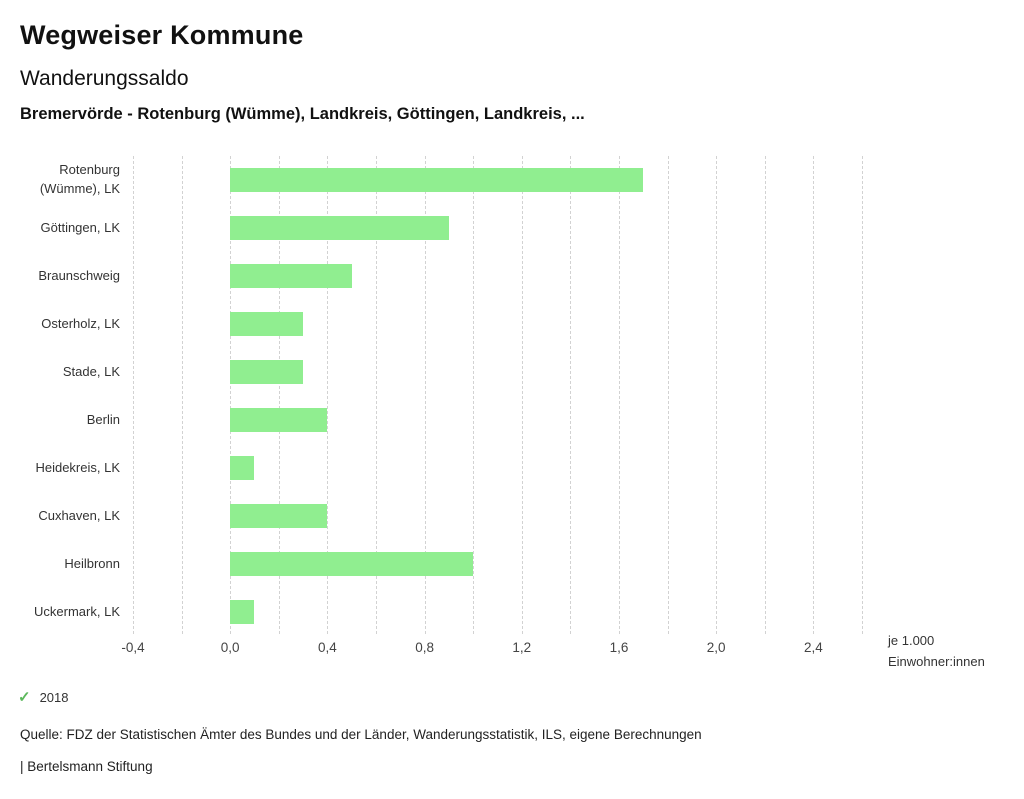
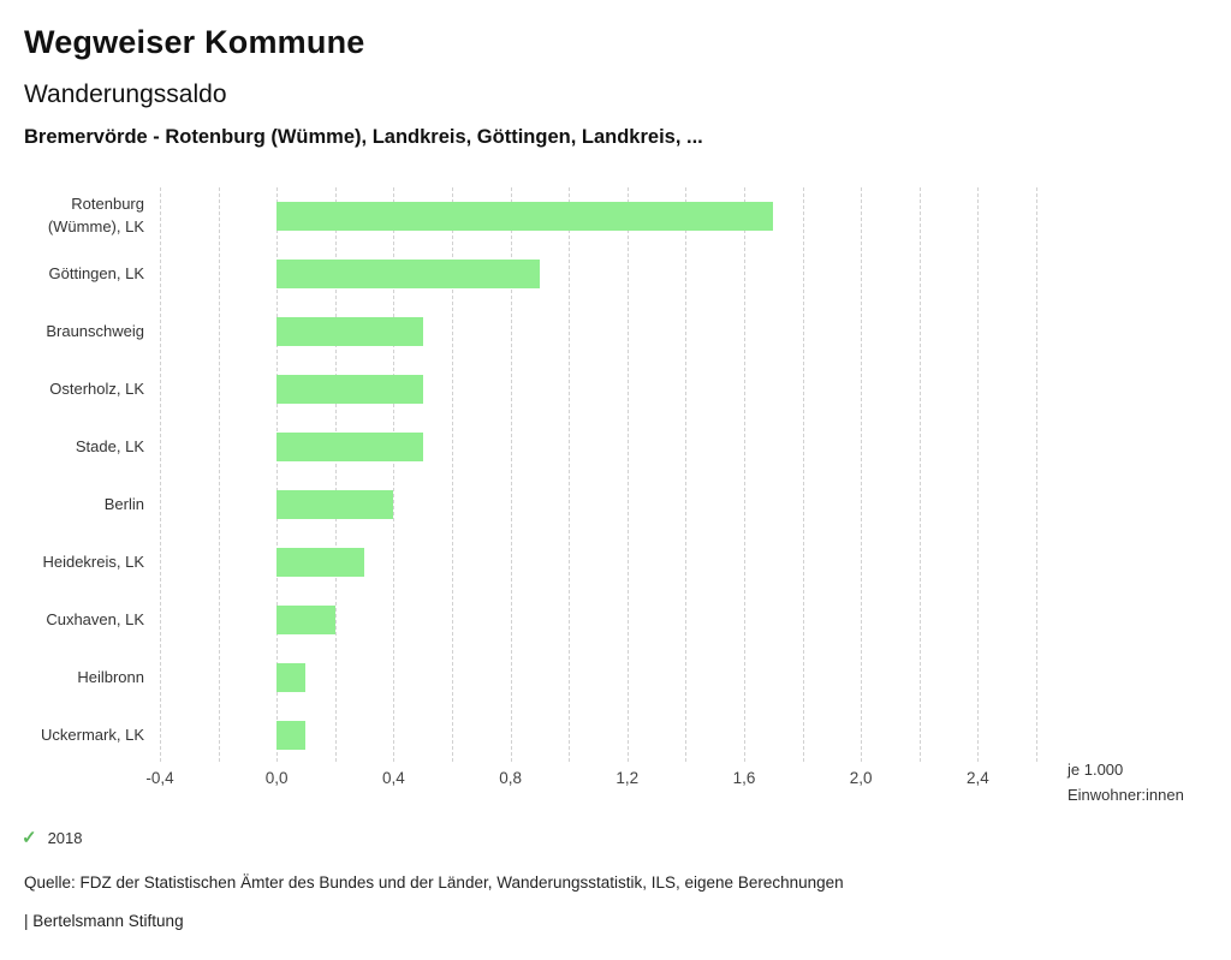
Osterholz, LK: 0,3 -> 0,5
Stade, LK: 0,3 -> 0,5
Heidekreis, LK: 0,1 -> 0,3
Cuxhaven, LK: 0,4 -> 0,2
Heilbronn: 1,0 -> 0,1
